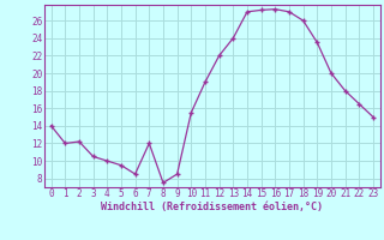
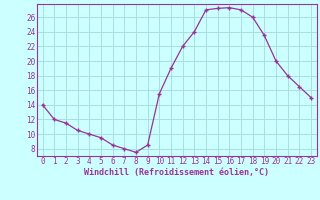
2: 12.2 -> 11.5
7: 12.0 -> 8.0
